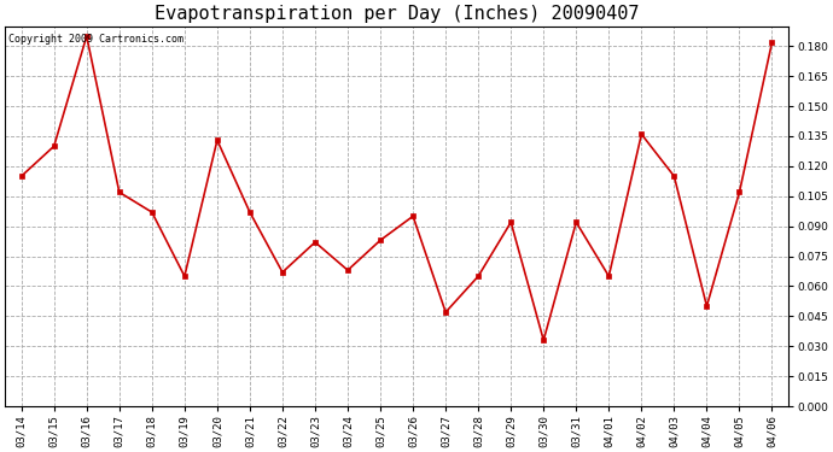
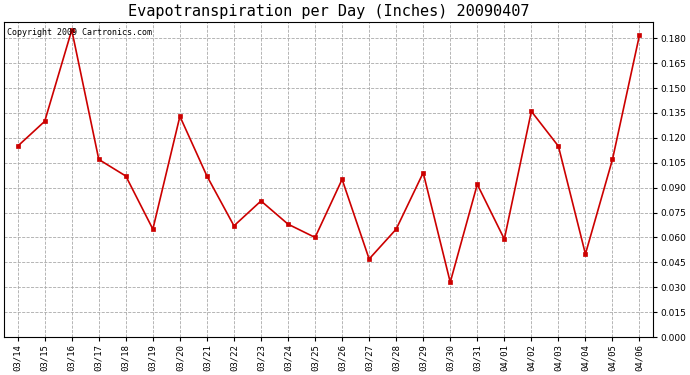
03/25: 0.083 -> 0.060
03/29: 0.092 -> 0.099
04/01: 0.065 -> 0.059
